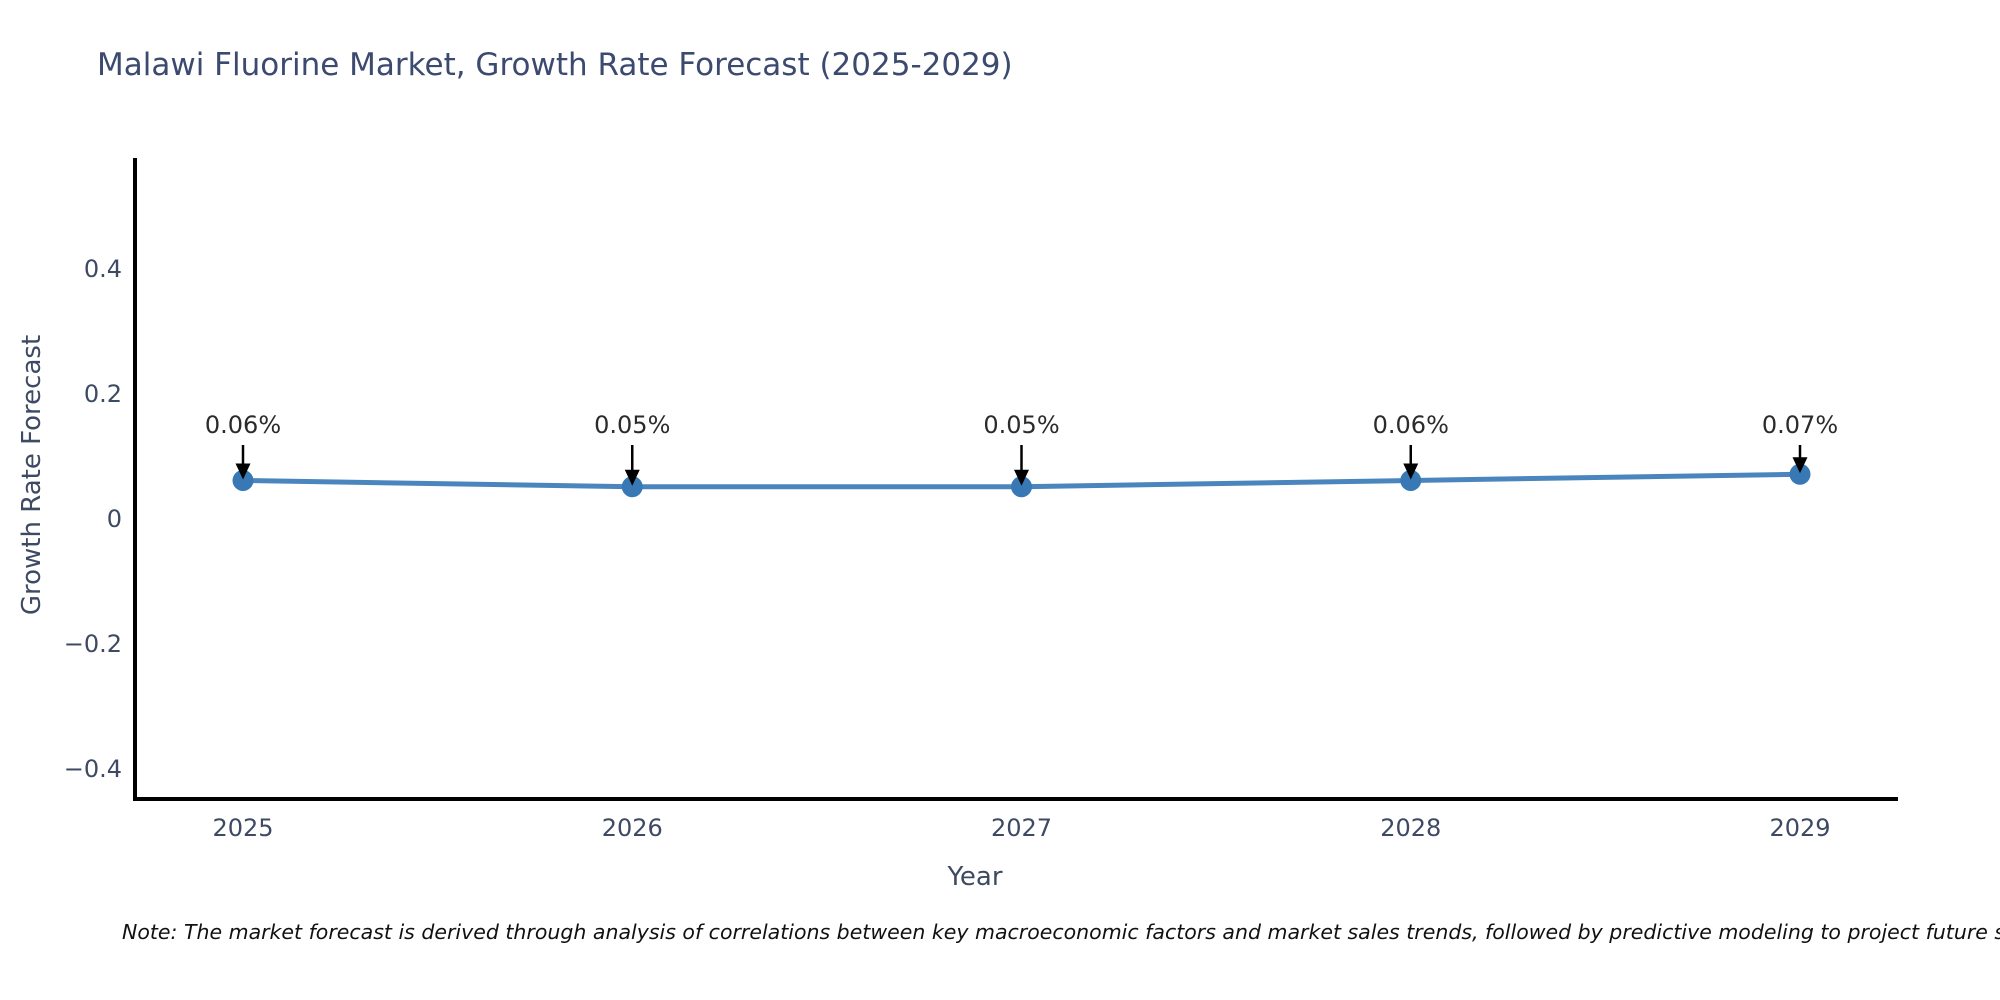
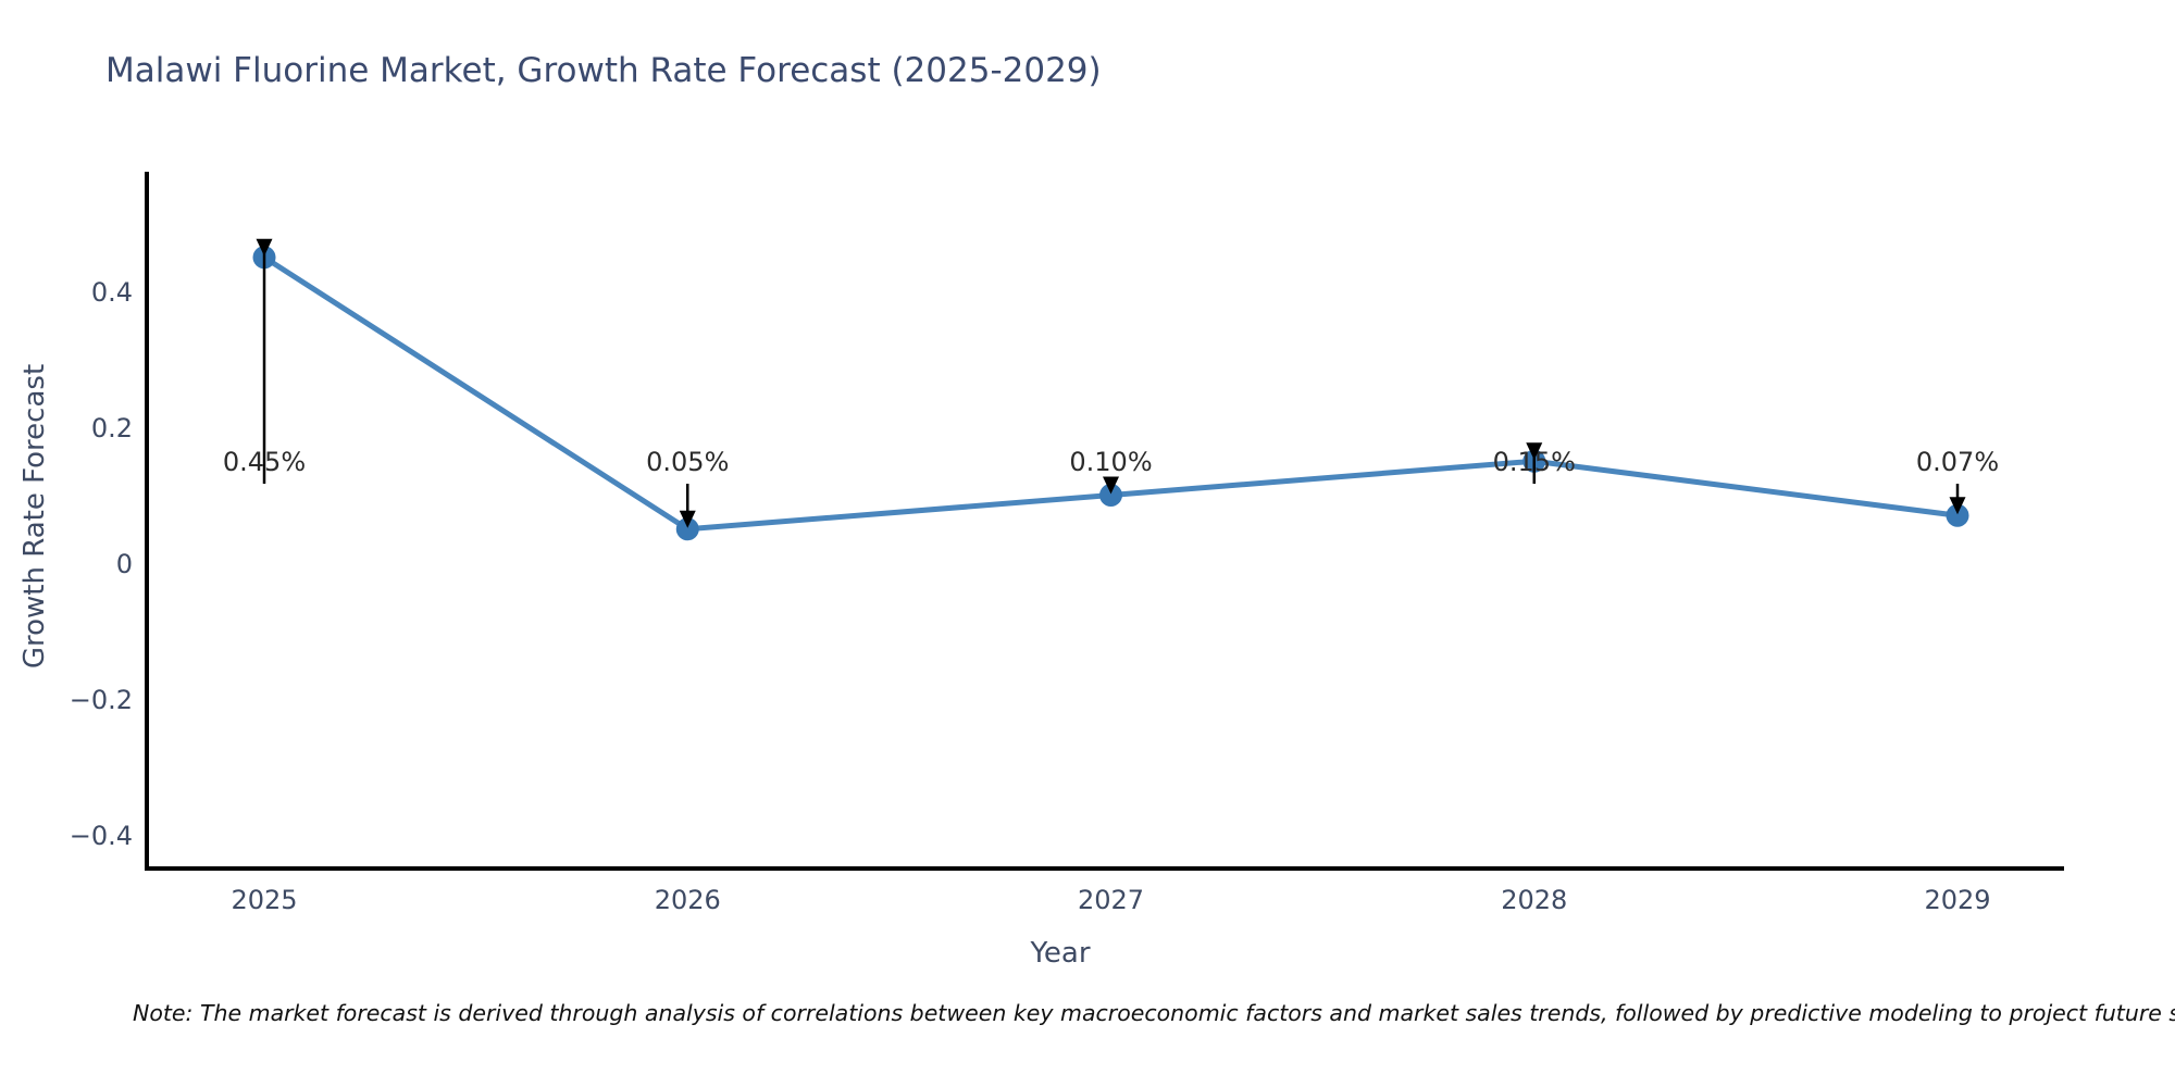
2025: 0.06% -> 0.45%
2027: 0.05% -> 0.10%
2028: 0.06% -> 0.15%
